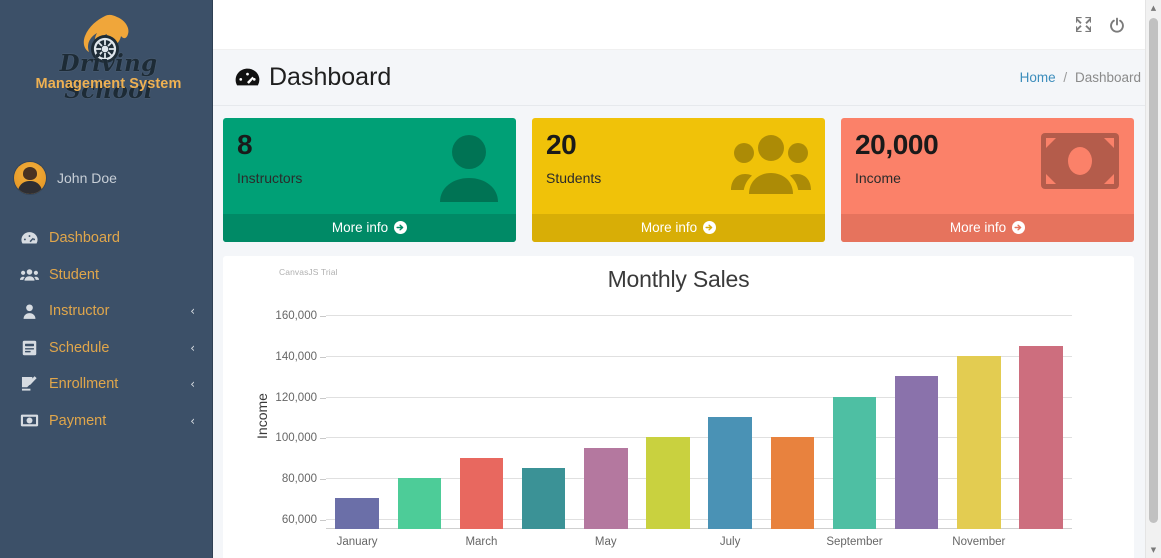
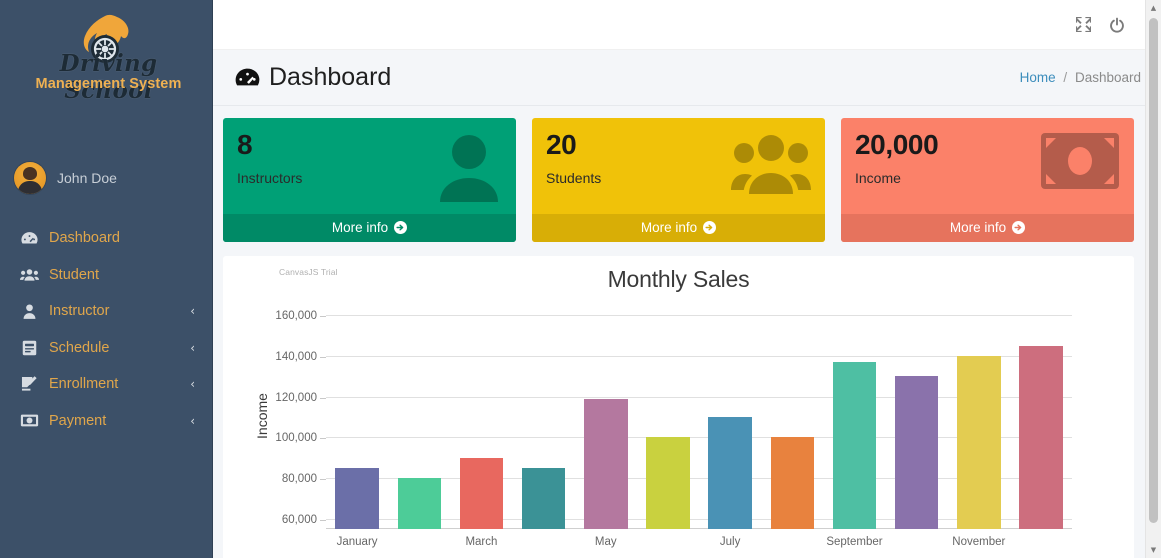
January: 70000 -> 85000
May: 95000 -> 119000
September: 120000 -> 137000
